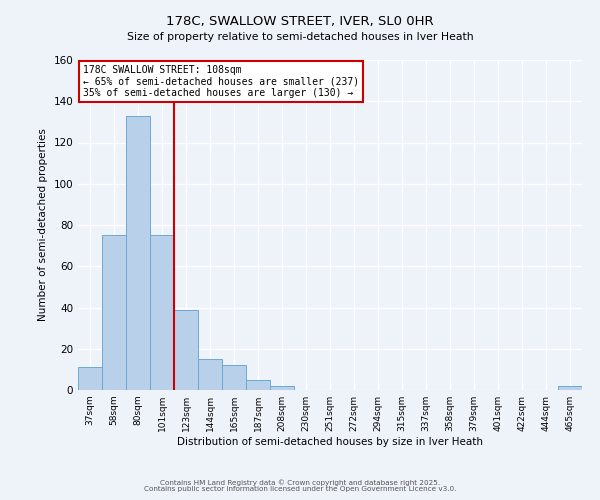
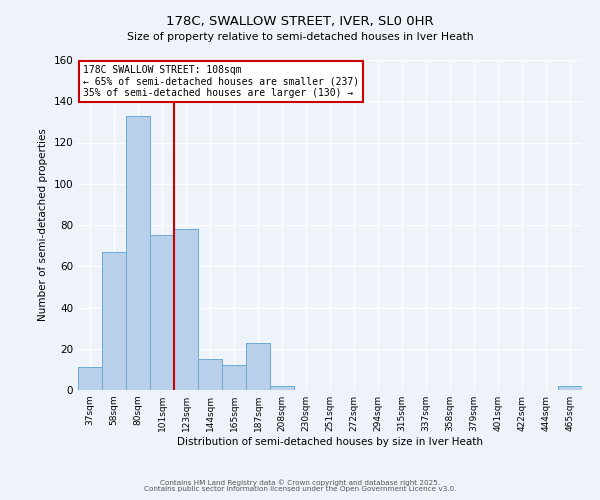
58sqm: 75 -> 67
123sqm: 39 -> 78
187sqm: 5 -> 23
